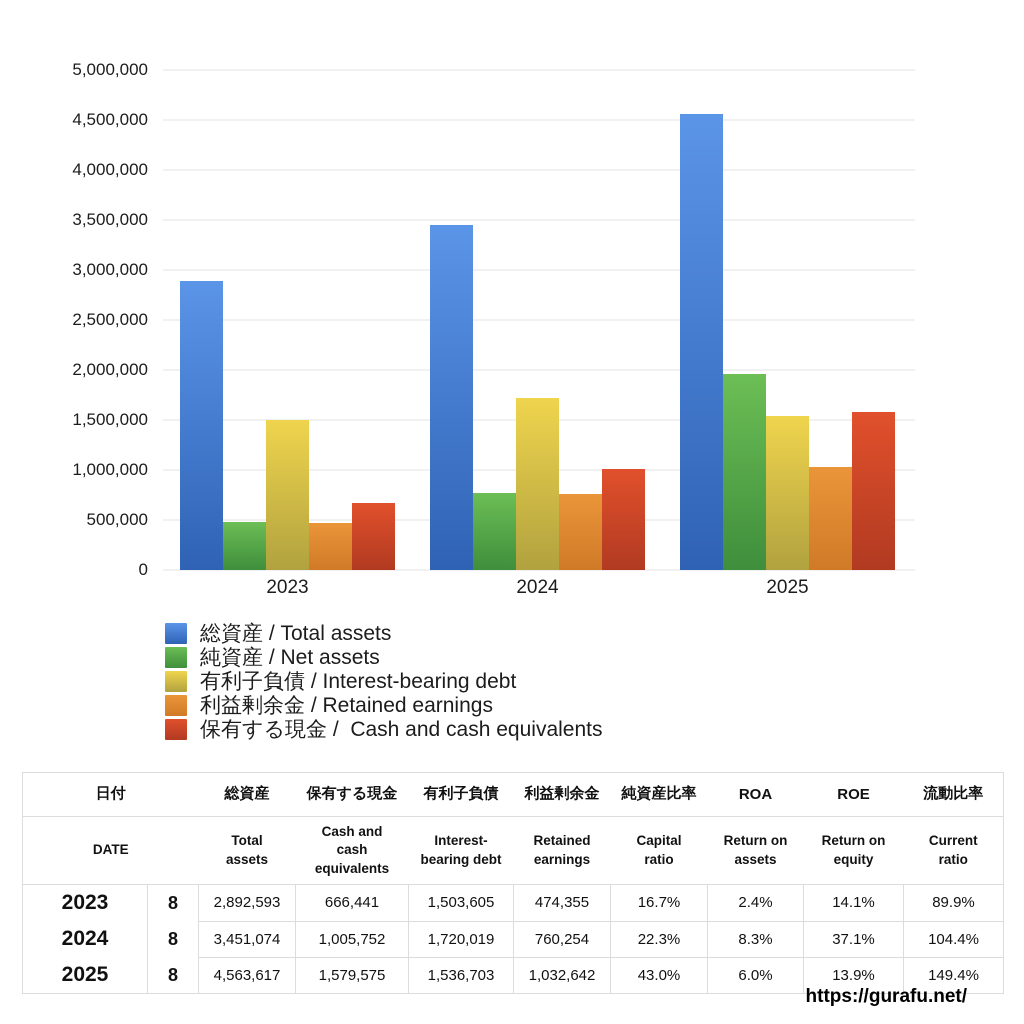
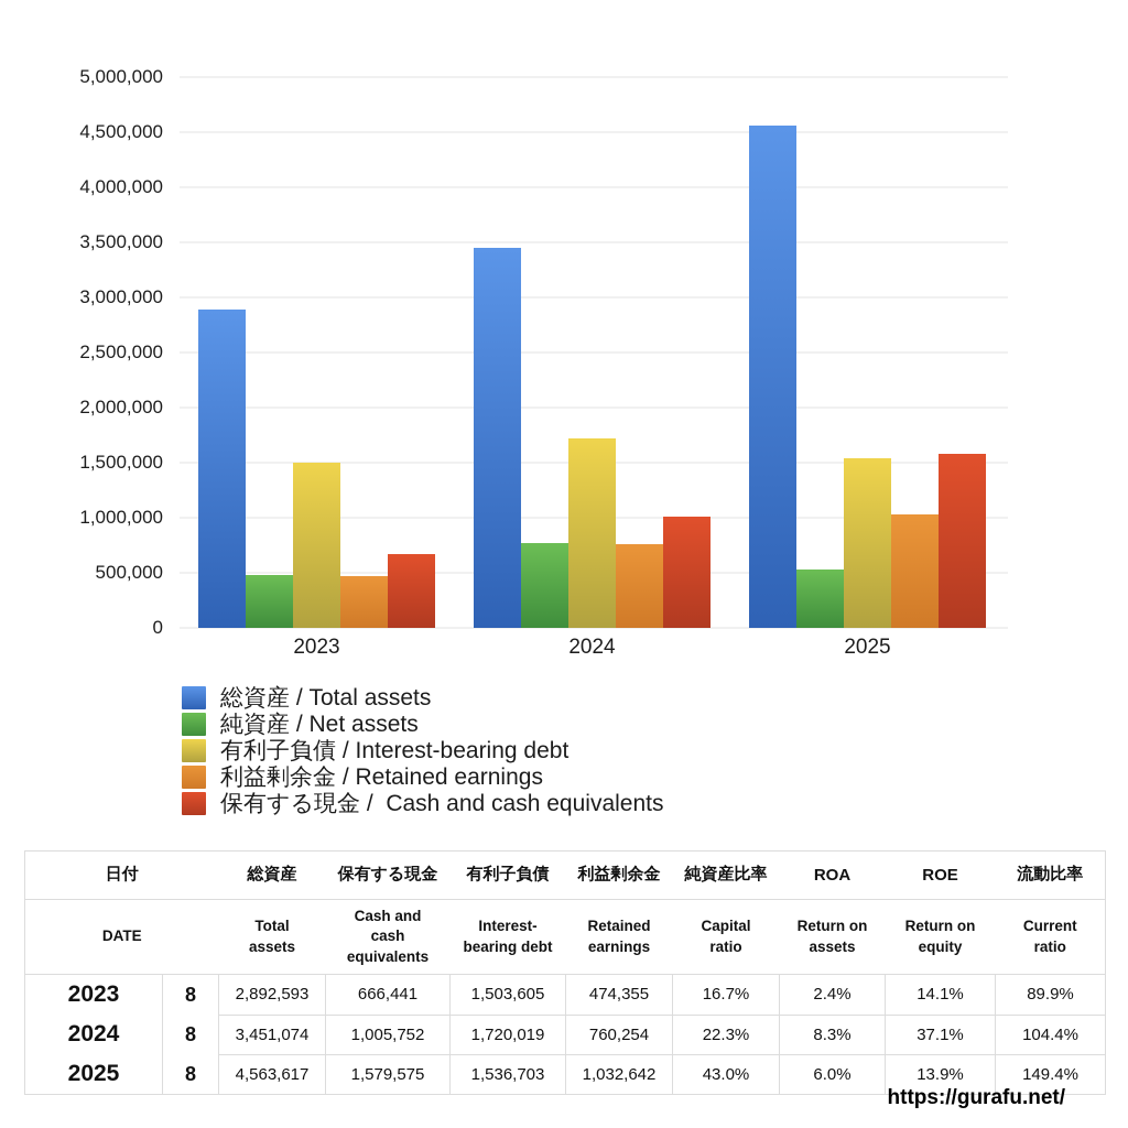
純資産 / Net assets/2025: 1960000 -> 530000
